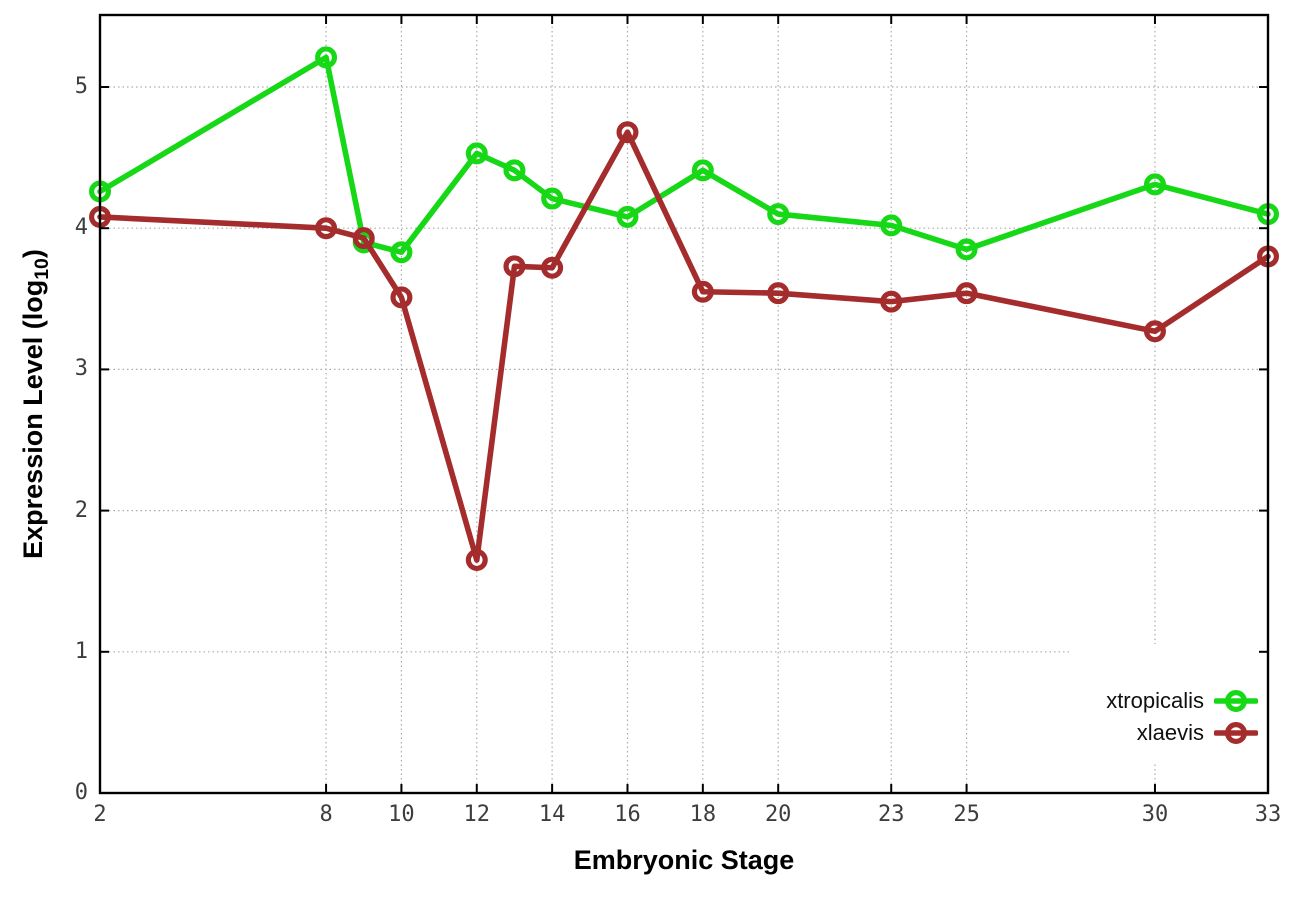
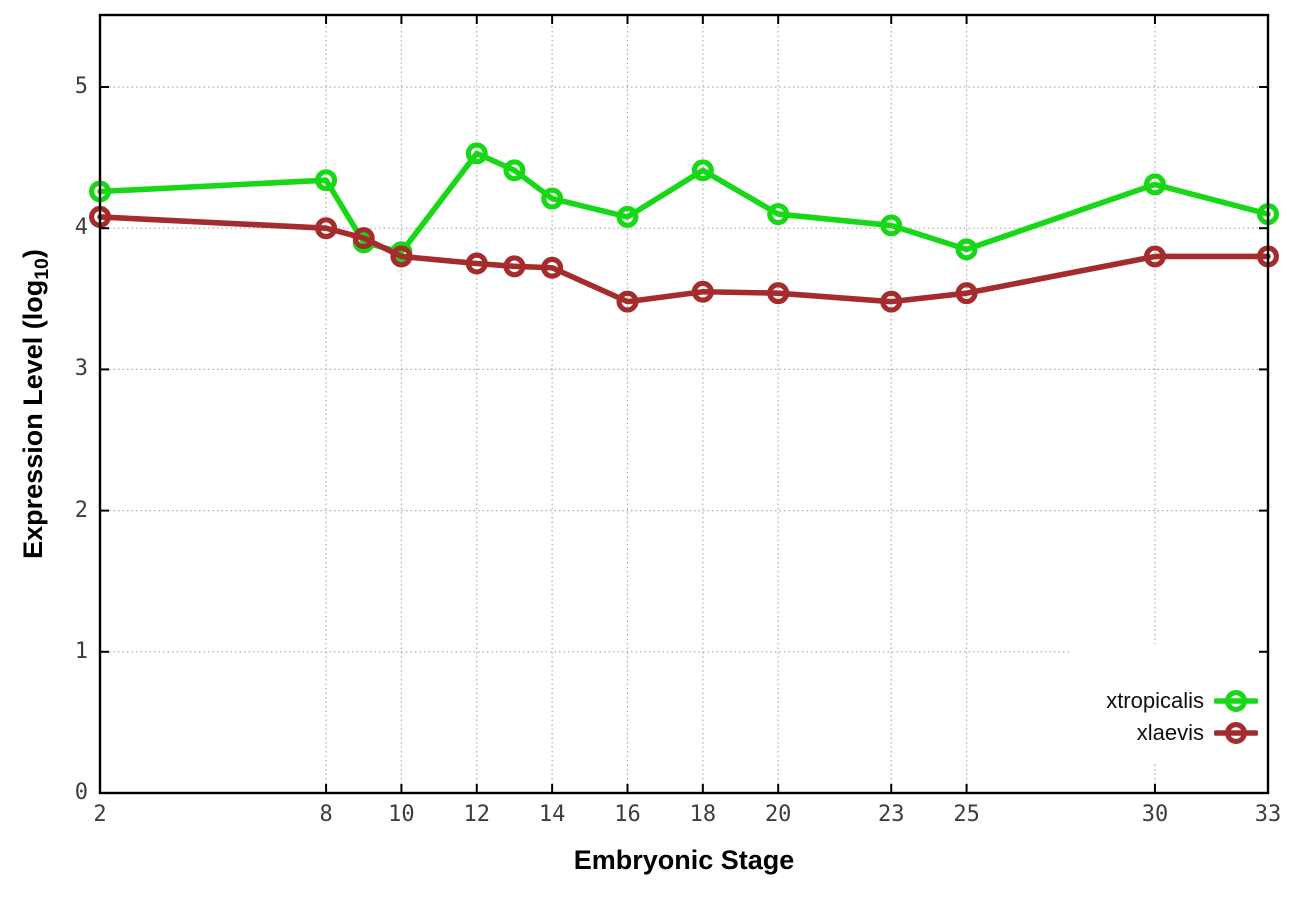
xtropicalis/8: 5.21 -> 4.34
xlaevis/10: 3.51 -> 3.80
xlaevis/12: 1.65 -> 3.75
xlaevis/16: 4.68 -> 3.48
xlaevis/30: 3.27 -> 3.80
